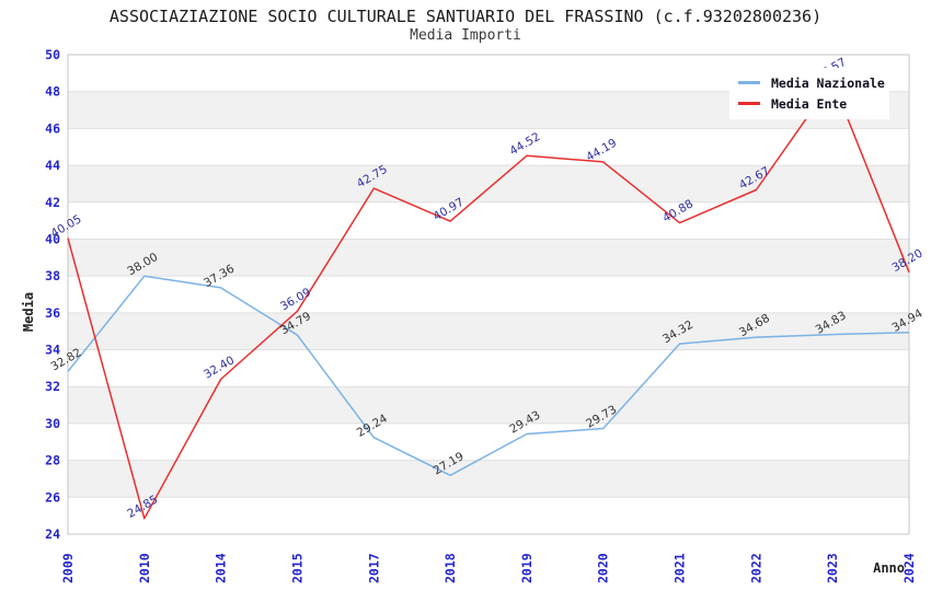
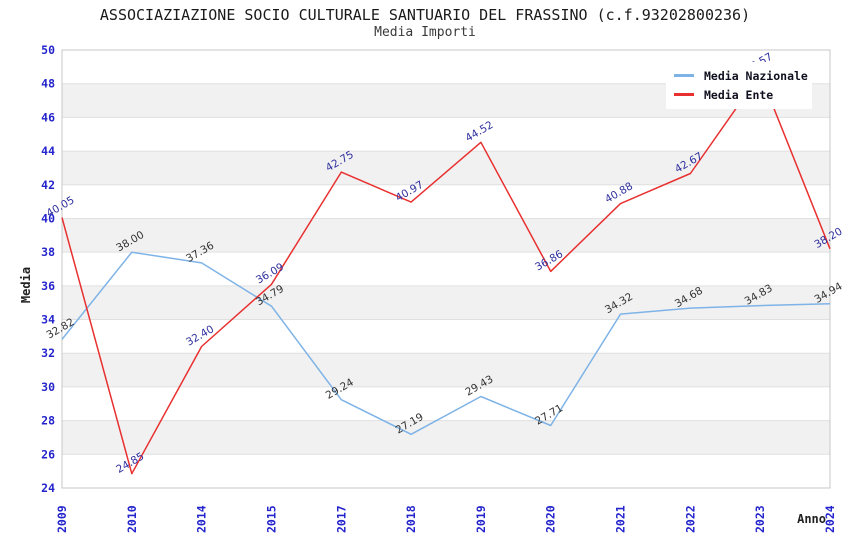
Media Nazionale/2020: 29.73 -> 27.71
Media Ente/2020: 44.19 -> 36.86
